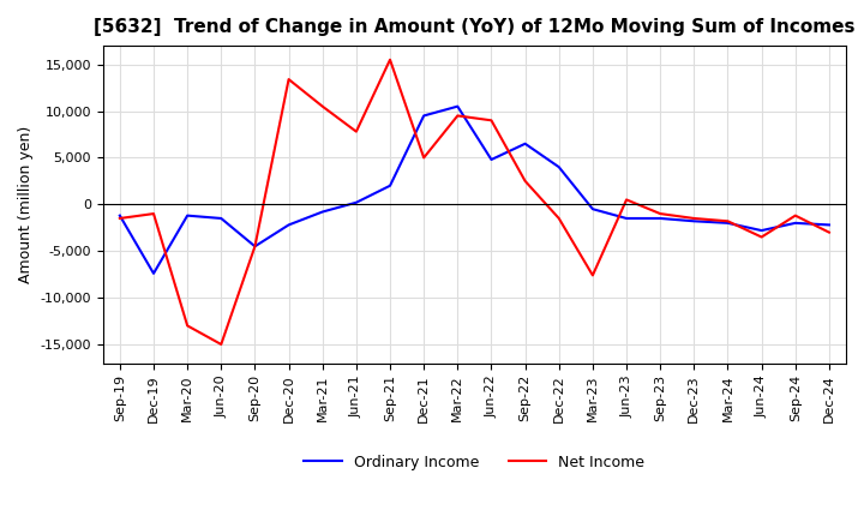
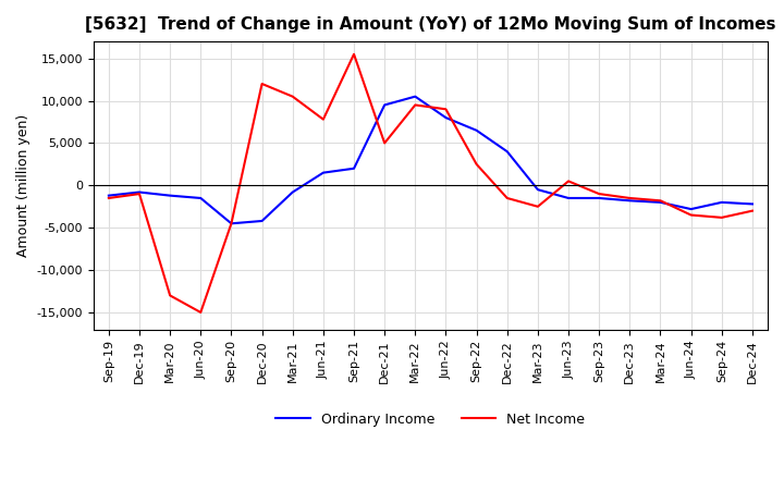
Ordinary Income/Dec-19: -7,400 -> -800
Ordinary Income/Dec-20: -2,200 -> -4,200
Net Income/Dec-20: 13,400 -> 12,000
Ordinary Income/Jun-21: 200 -> 1,500
Ordinary Income/Jun-22: 4,800 -> 8,000
Net Income/Mar-23: -7,600 -> -2,500
Net Income/Sep-24: -1,200 -> -3,800
